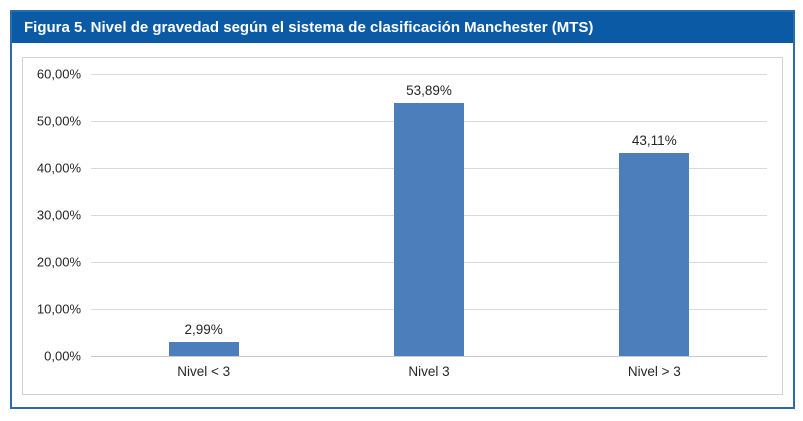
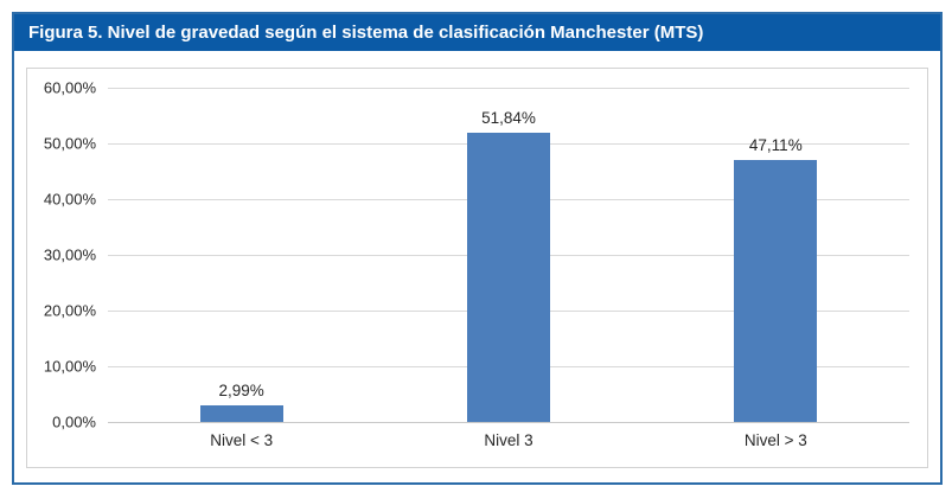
Nivel 3: 53,89% -> 51,84%
Nivel > 3: 43,11% -> 47,11%
